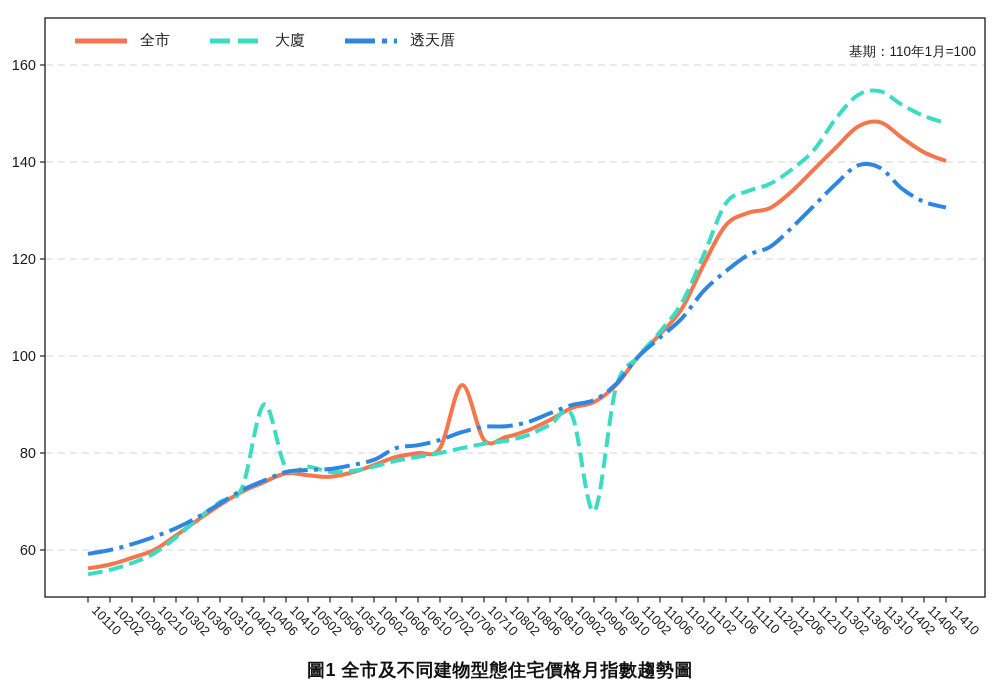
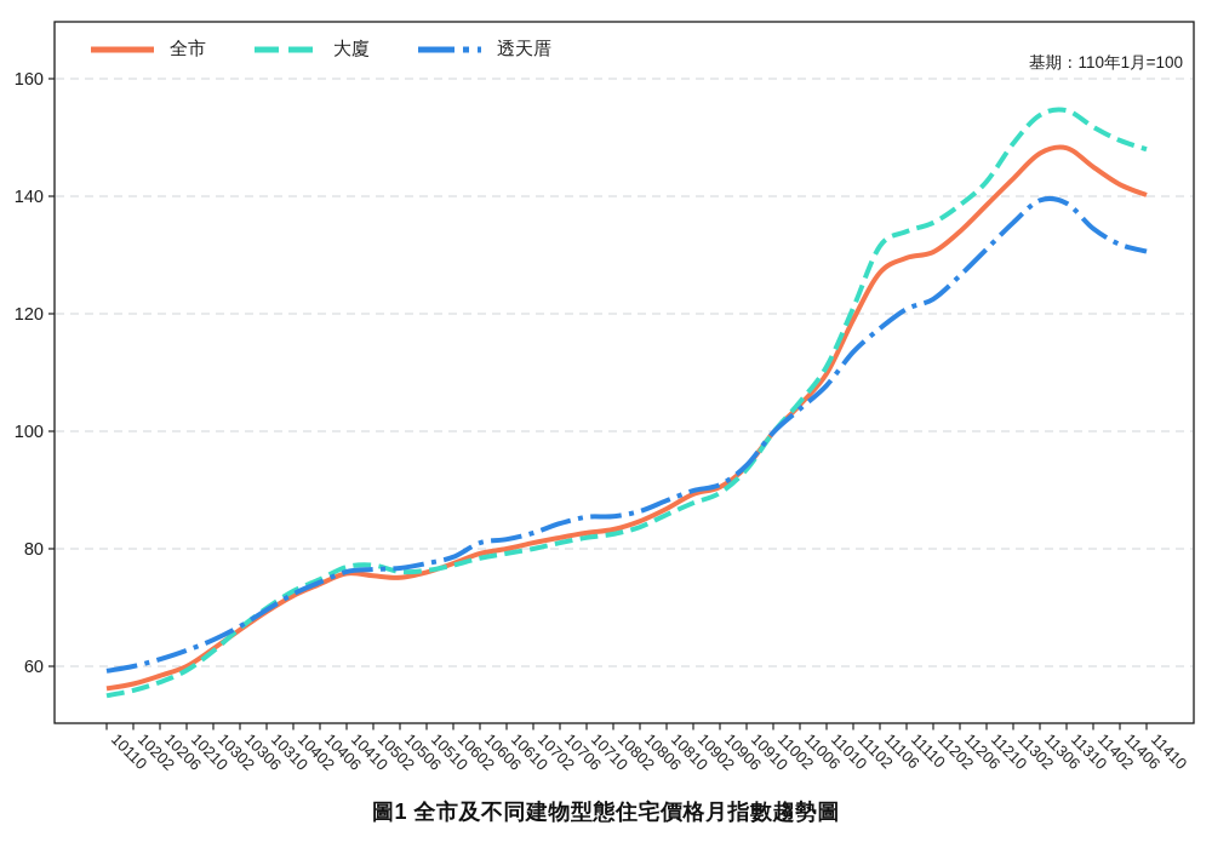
大廈/10406: 90 -> 75
全市/10706: 94 -> 82
大廈/10906: 68 -> 90
